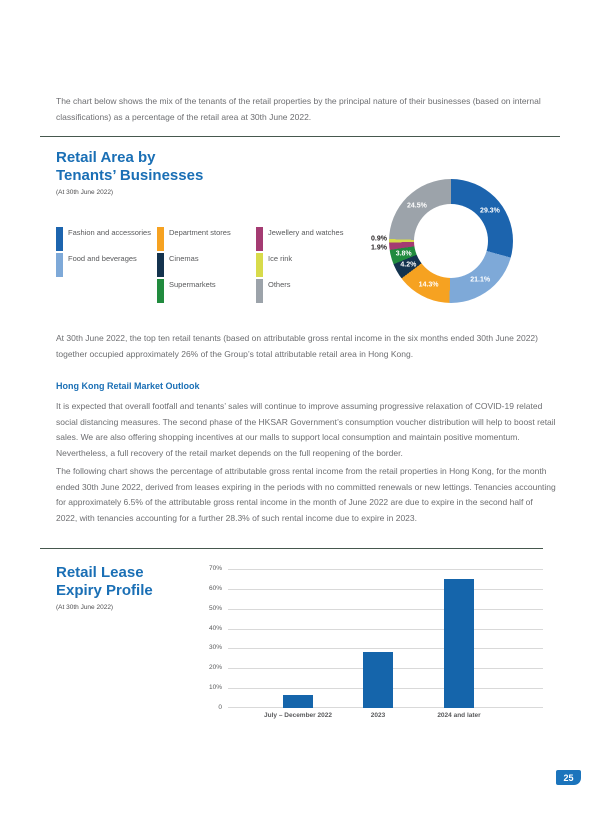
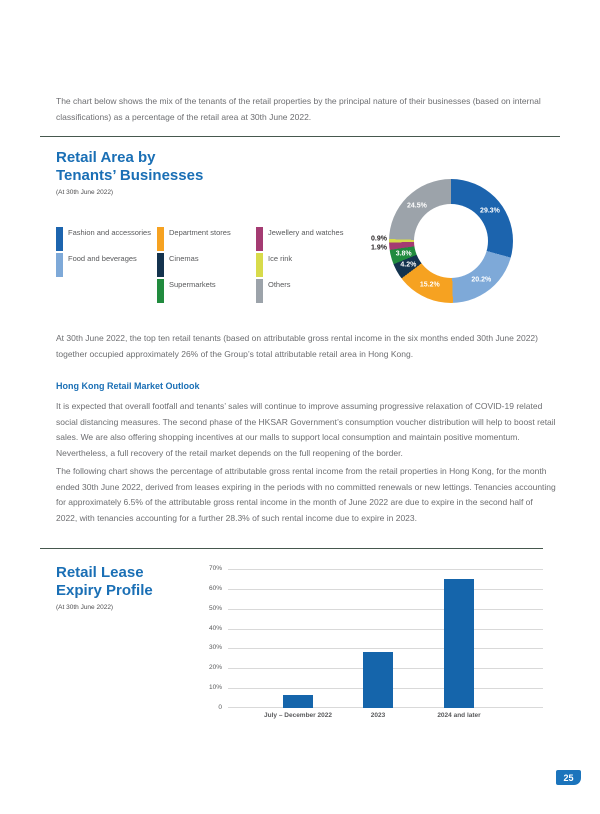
Retail Area by Tenants’ Businesses (At 30th June 2022)/Food and beverages: 21.1% -> 20.2%
Retail Area by Tenants’ Businesses (At 30th June 2022)/Department stores: 14.3% -> 15.2%
